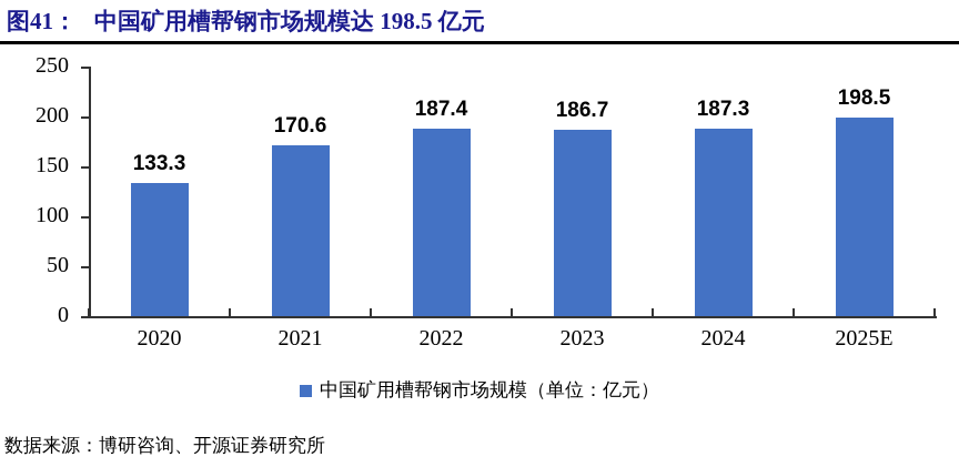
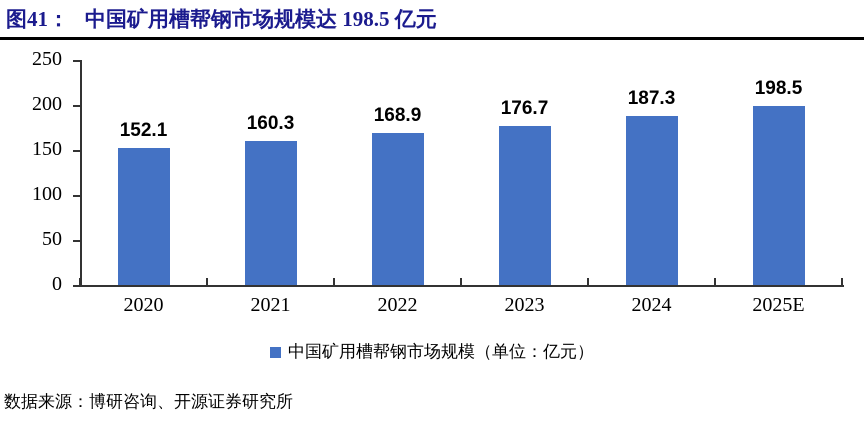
2020: 133.3 -> 152.1
2021: 170.6 -> 160.3
2022: 187.4 -> 168.9
2023: 186.7 -> 176.7
